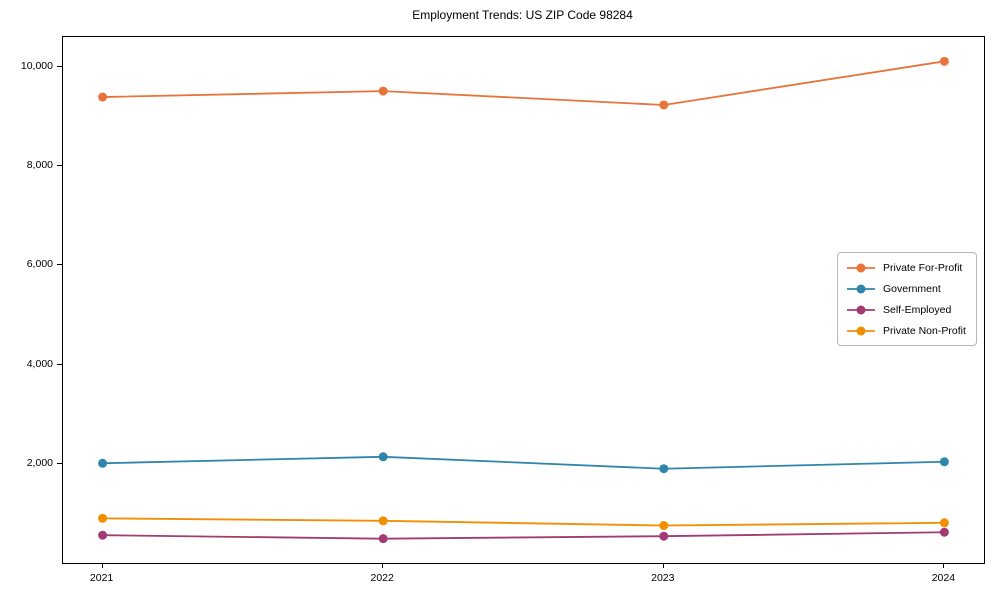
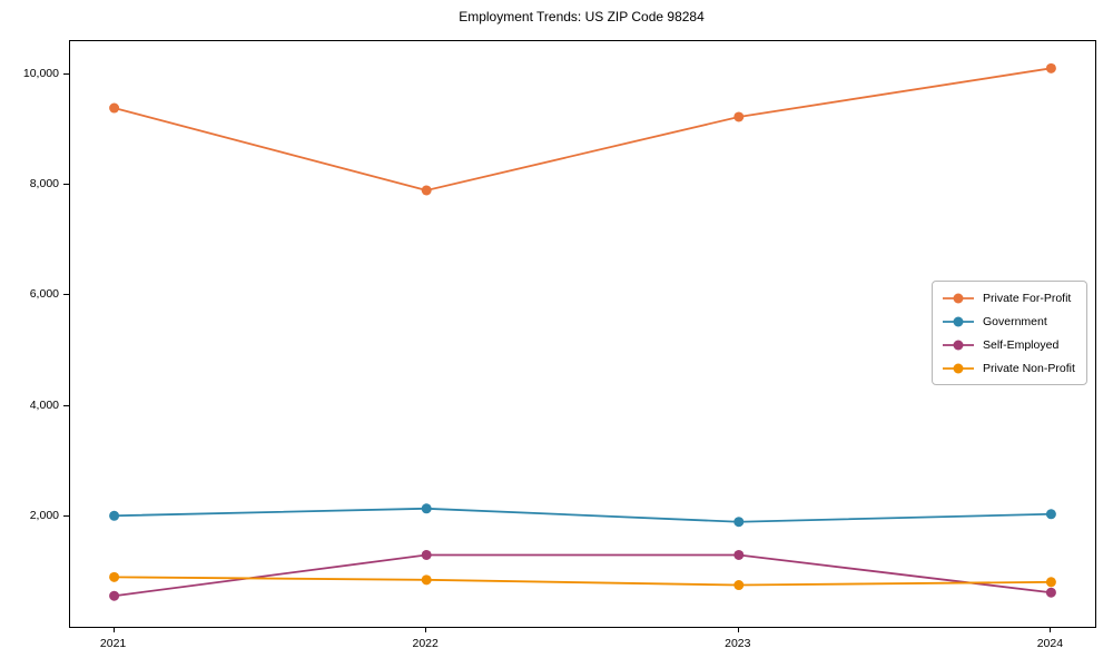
Private For-Profit/2022: 9500 -> 7900
Self-Employed/2022: 500 -> 1300
Self-Employed/2023: 500 -> 1300
